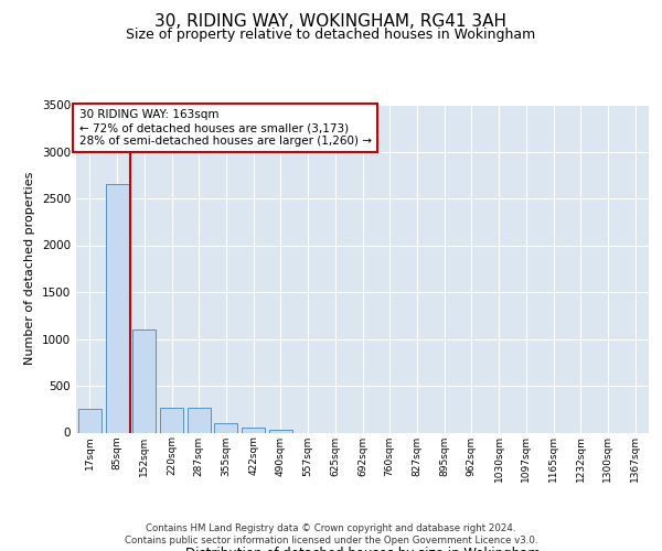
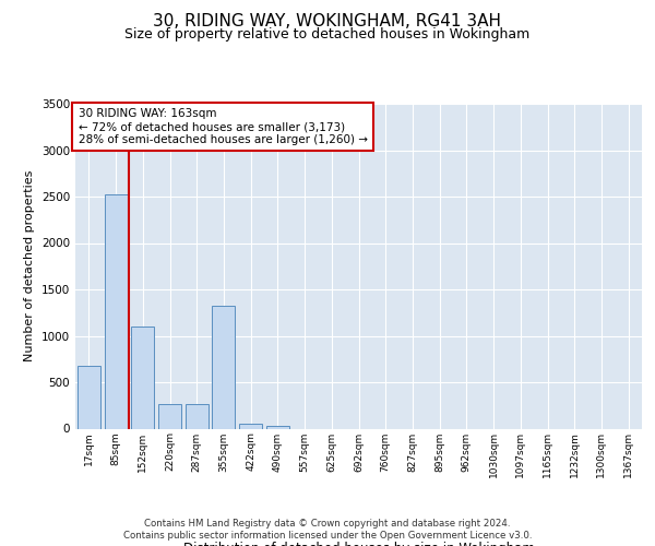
17sqm: 250 -> 680
85sqm: 2650 -> 2520
355sqm: 100 -> 1320
